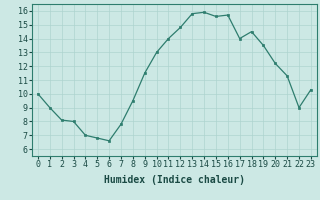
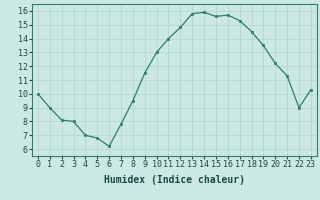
6: 6.6 -> 6.2
17: 14.0 -> 15.3
